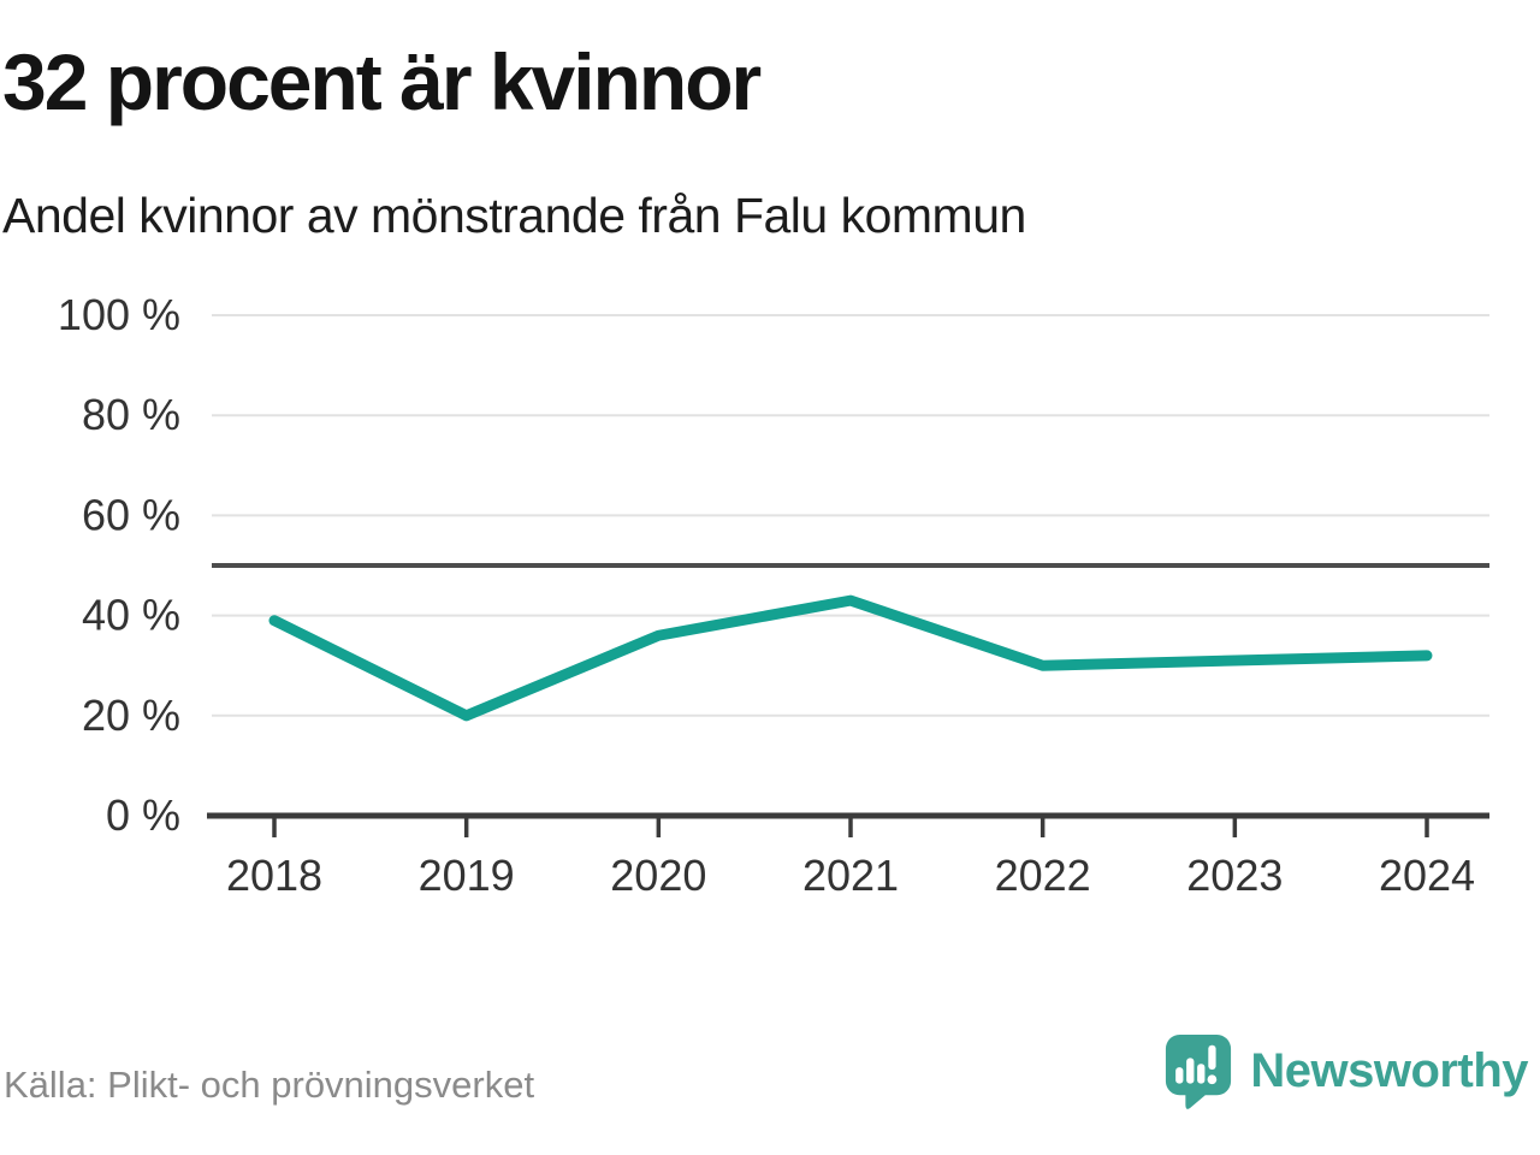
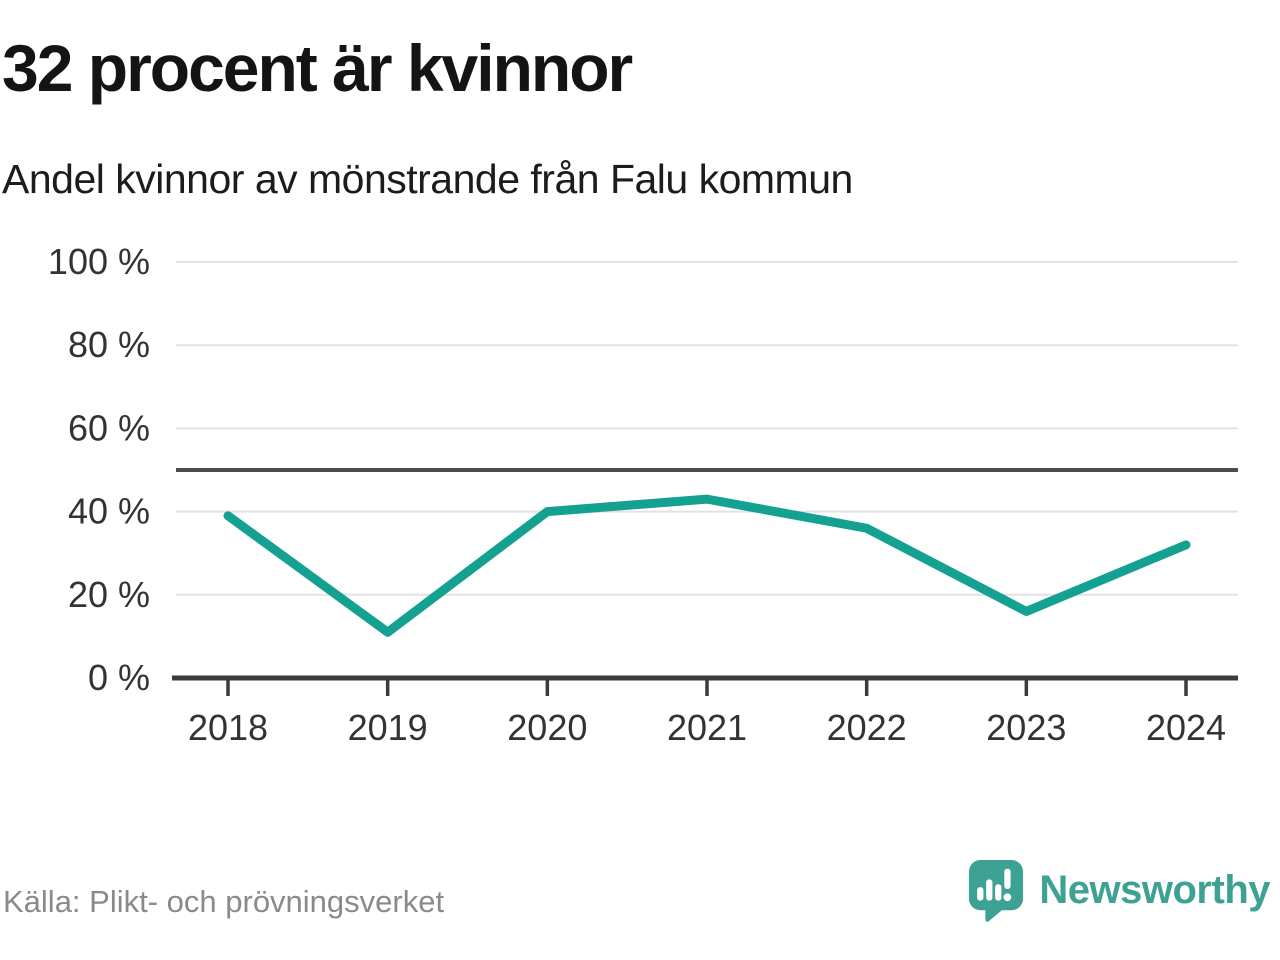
2019: 20% -> 11%
2020: 36% -> 40%
2022: 30% -> 36%
2023: 31% -> 16%
